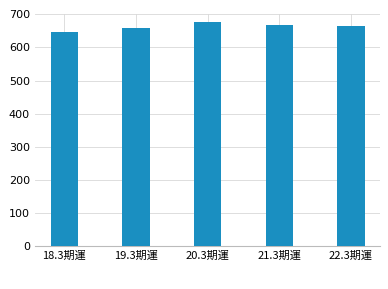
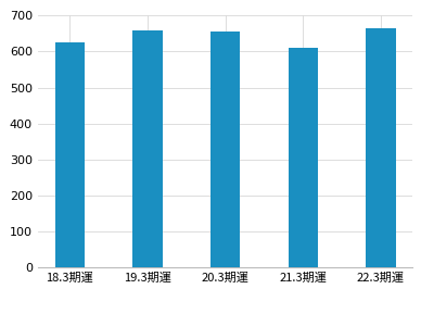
18.3期運: 648 -> 625
20.3期運: 678 -> 655
21.3期運: 668 -> 610
